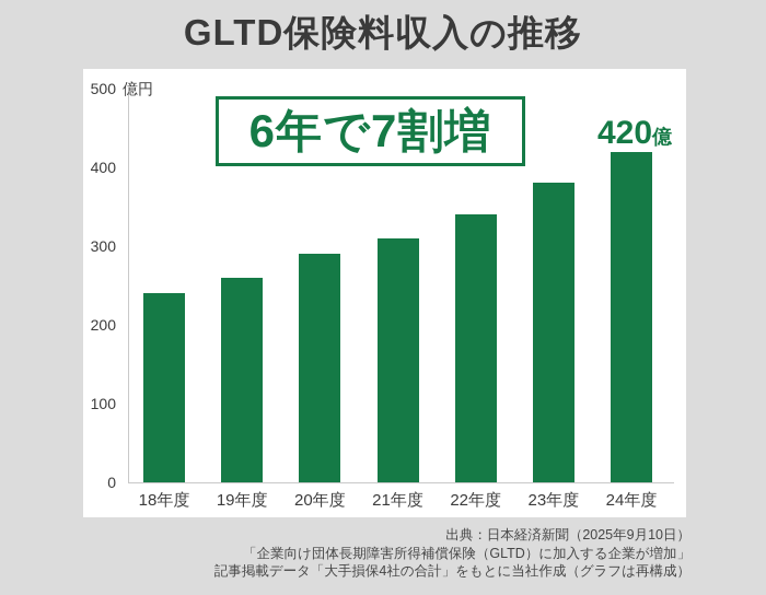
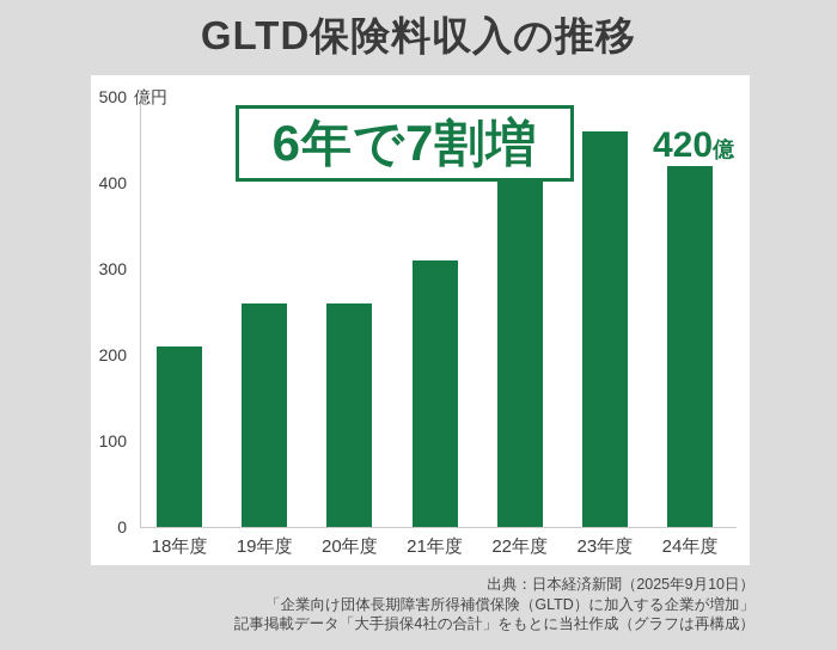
18年度: 240 -> 210
20年度: 290 -> 260
22年度: 340 -> 450
23年度: 380 -> 460
